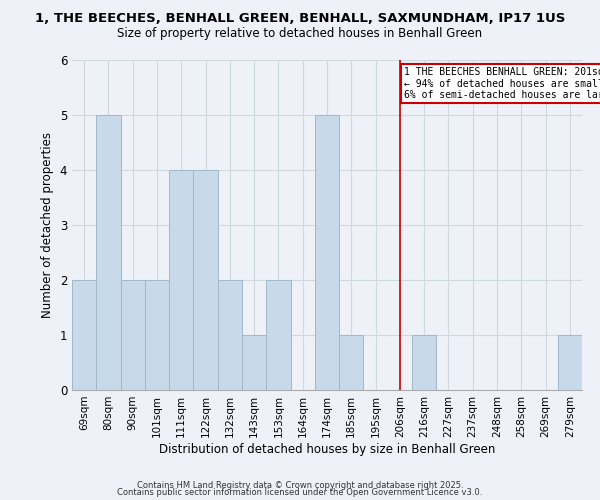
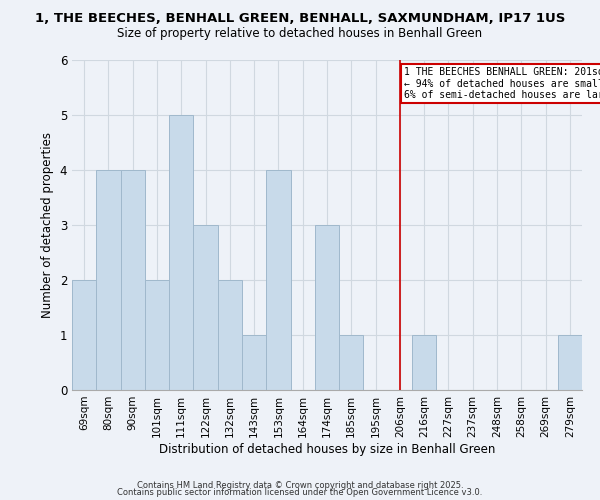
80sqm: 5 -> 4
90sqm: 2 -> 4
111sqm: 4 -> 5
122sqm: 4 -> 3
153sqm: 2 -> 4
174sqm: 5 -> 3
